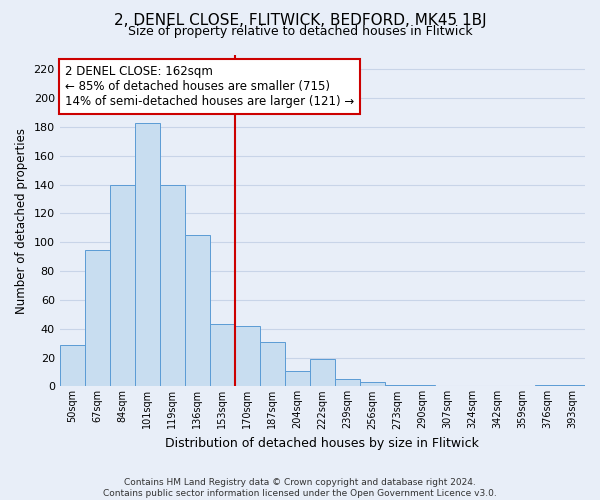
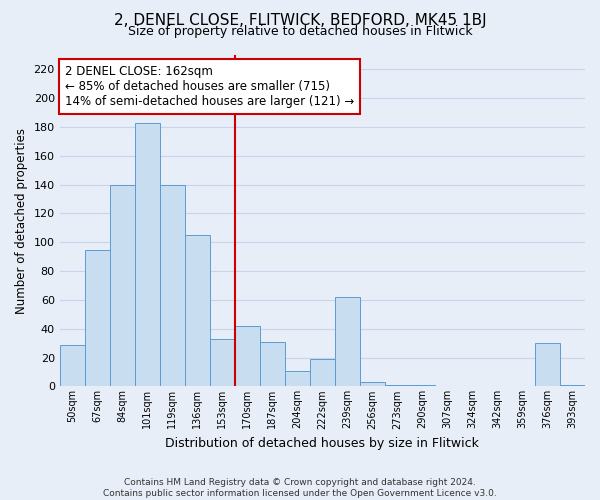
153sqm: 43 -> 33
239sqm: 5 -> 62
376sqm: 1 -> 30
